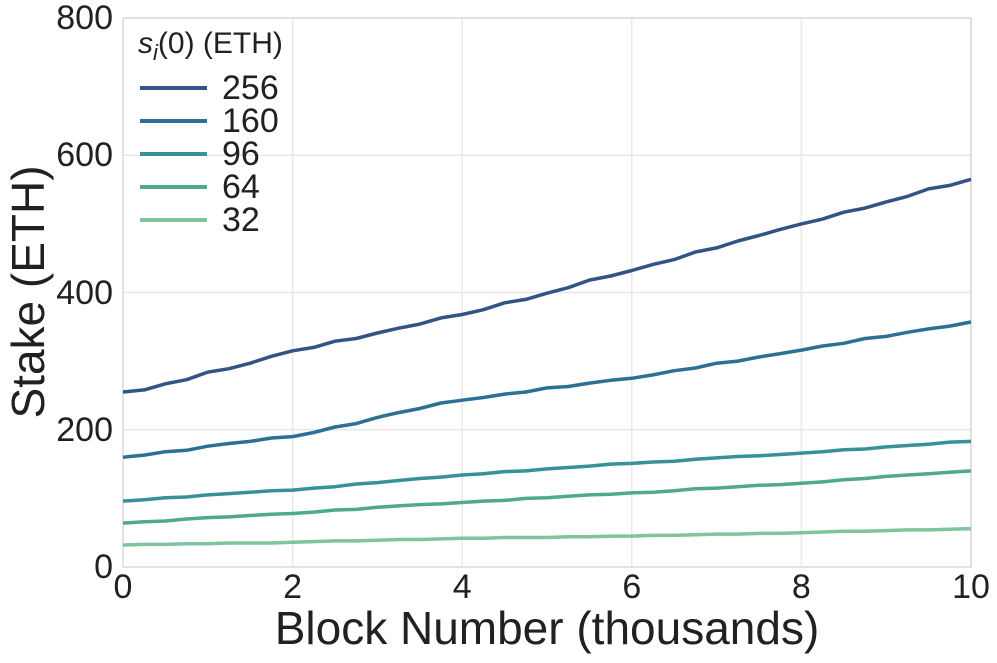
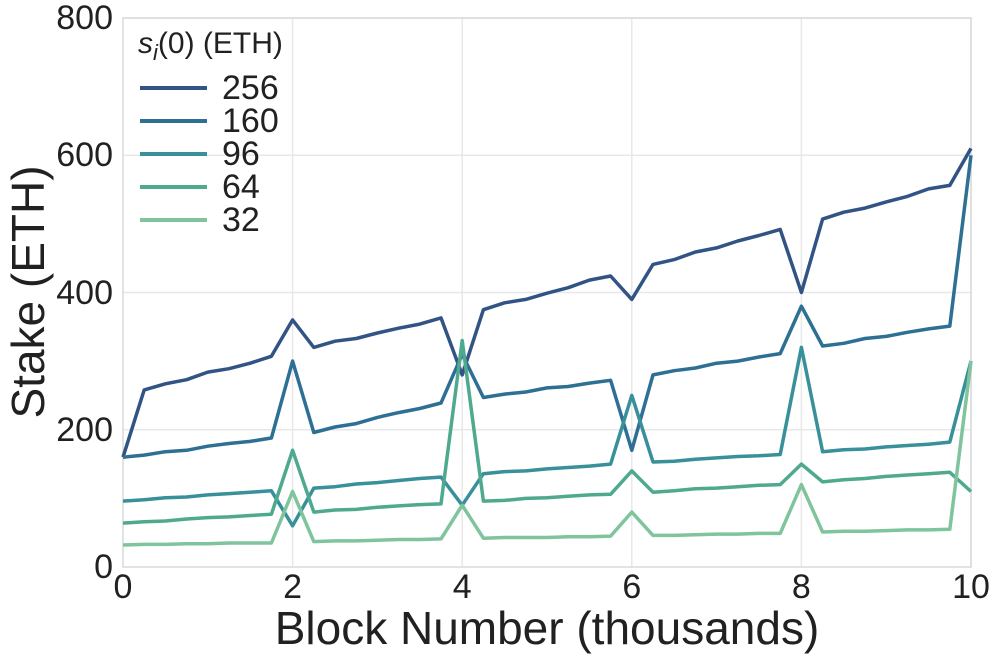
256/0: 260 -> 160
256/2: 320 -> 360
160/2: 190 -> 300
96/2: 110 -> 60
64/2: 80 -> 170
32/2: 40 -> 110
256/4: 370 -> 280
160/4: 240 -> 310
96/4: 130 -> 90
64/4: 90 -> 330
32/4: 40 -> 90
256/6: 430 -> 390
160/6: 280 -> 170
96/6: 150 -> 250
64/6: 110 -> 140
32/6: 40 -> 80
256/8: 500 -> 400
160/8: 320 -> 380
96/8: 170 -> 320
64/8: 120 -> 150
32/8: 50 -> 120
256/10: 560 -> 610
160/10: 360 -> 600
96/10: 180 -> 300
64/10: 140 -> 110
32/10: 60 -> 300
